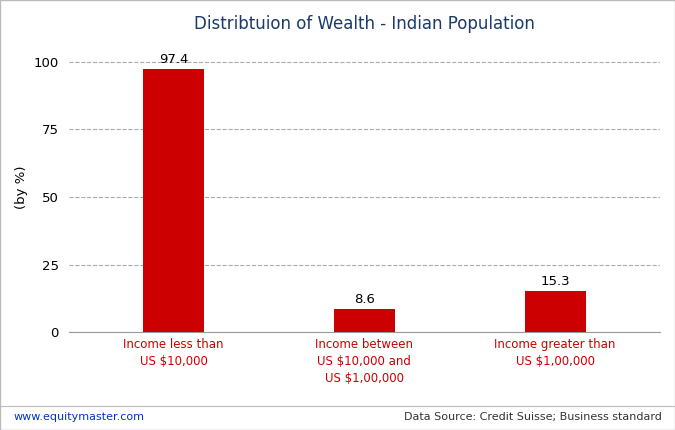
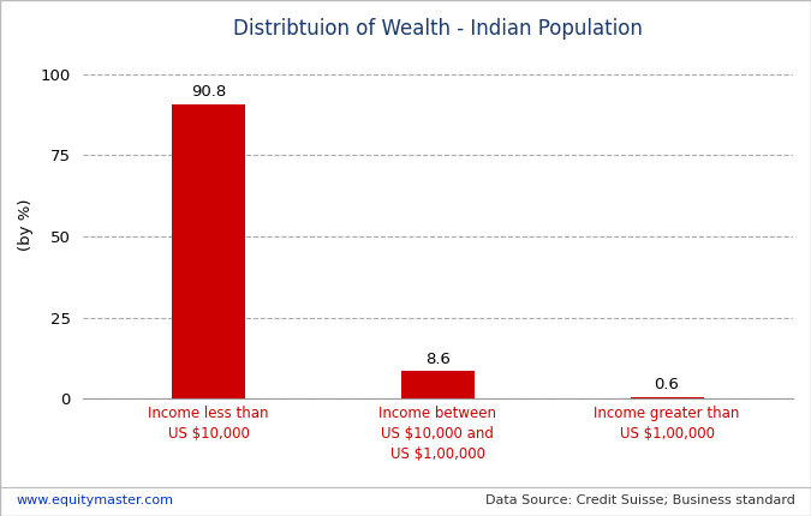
Income less than US $10,000: 97.4 -> 90.8
Income greater than US $1,00,000: 15.3 -> 0.6
